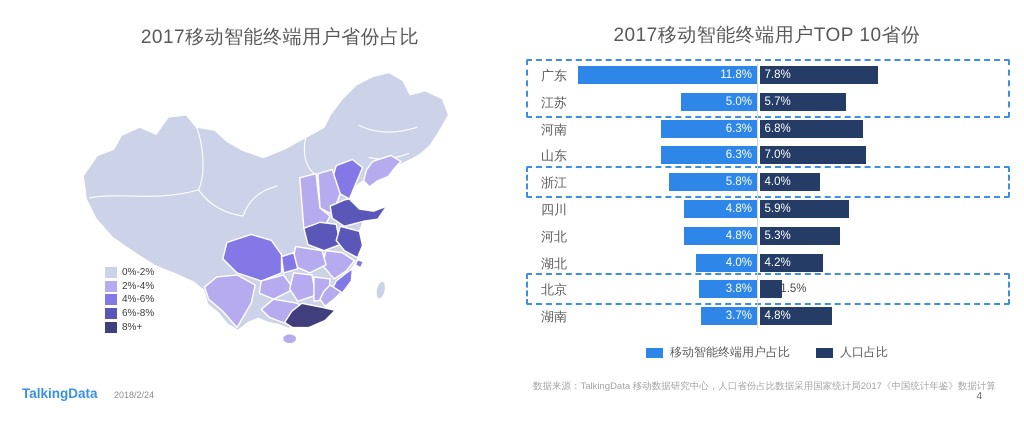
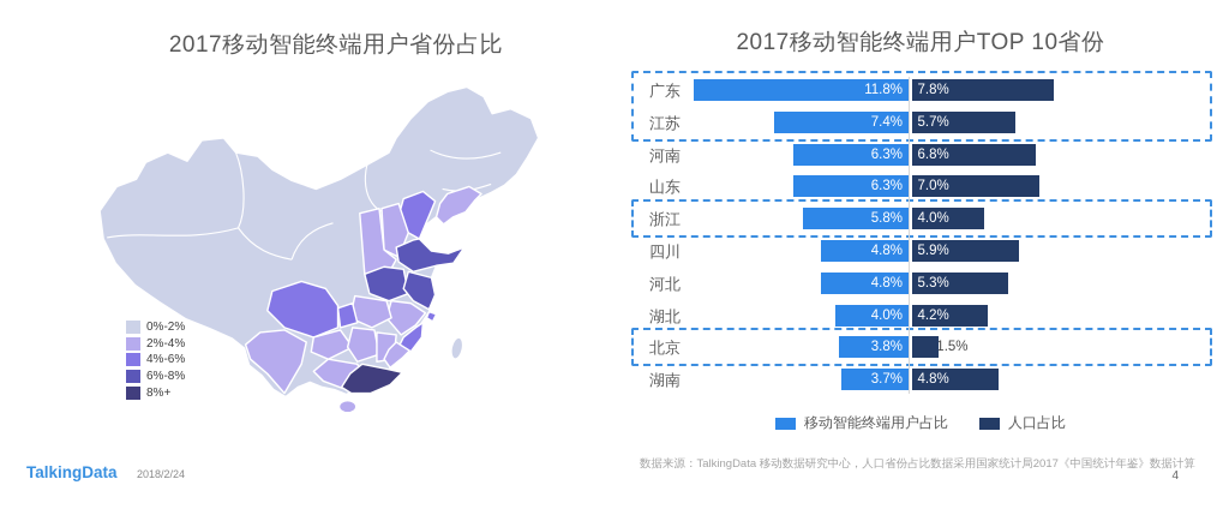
2017移动智能终端用户TOP 10省份/移动智能终端用户占比/江苏: 5.0% -> 7.4%
